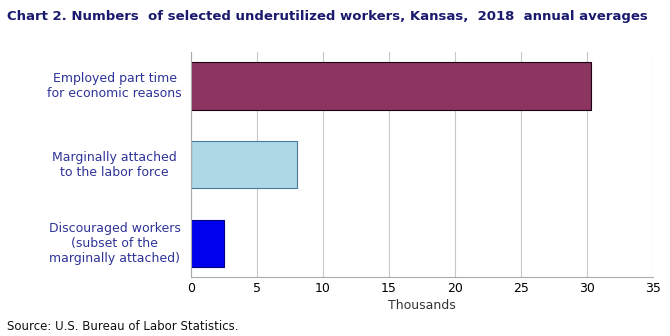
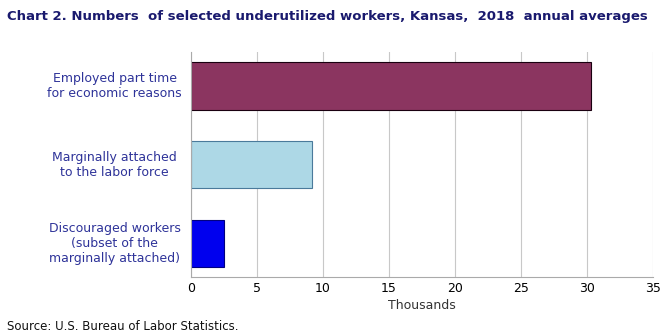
Marginally attached to the labor force: 8.0 -> 9.2
